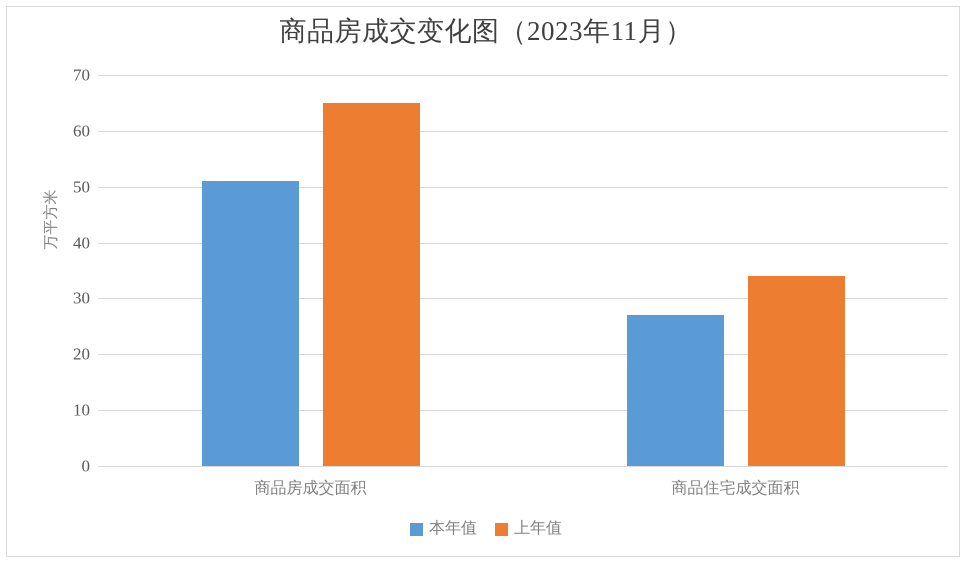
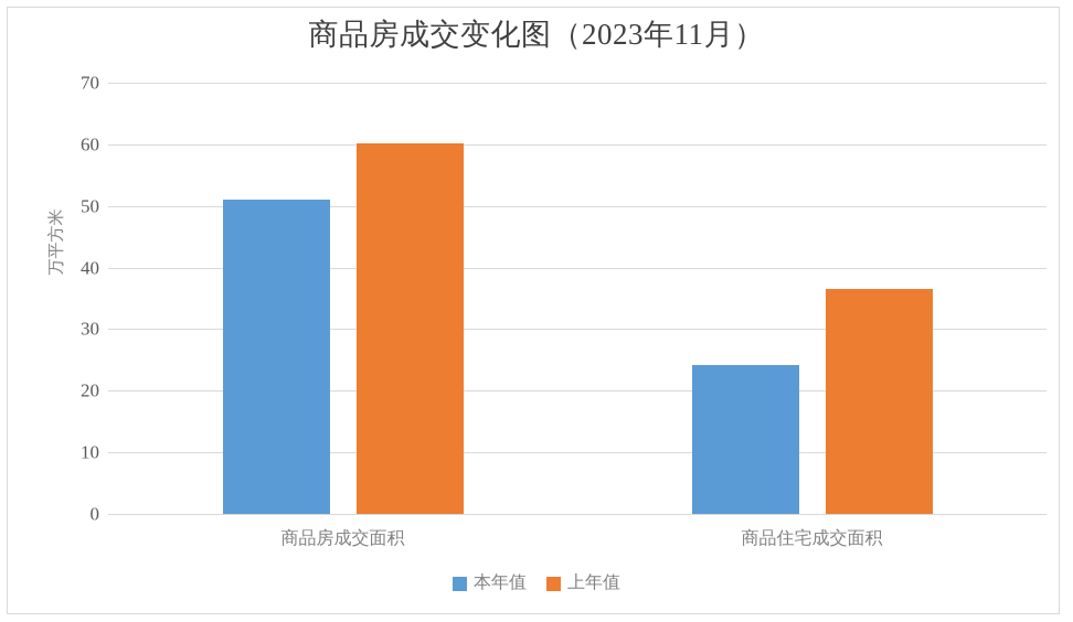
上年值/商品房成交面积: 65 -> 60
本年值/商品住宅成交面积: 27 -> 24
上年值/商品住宅成交面积: 34 -> 36
